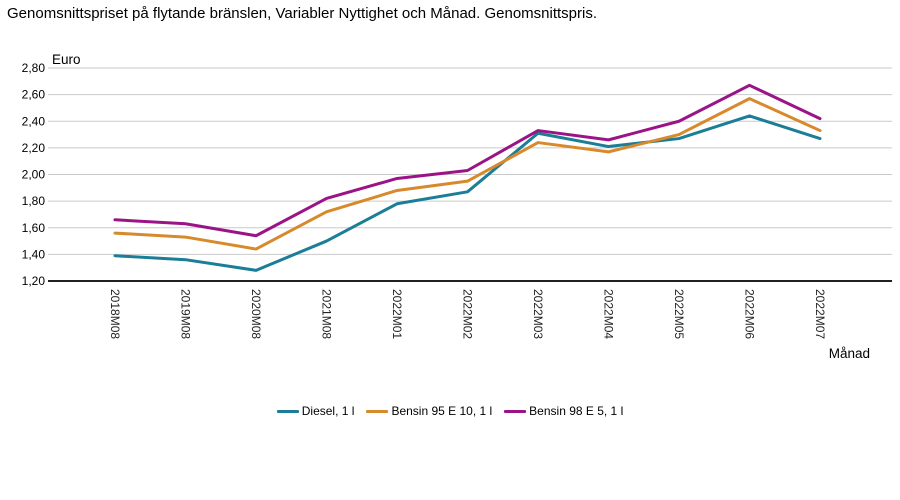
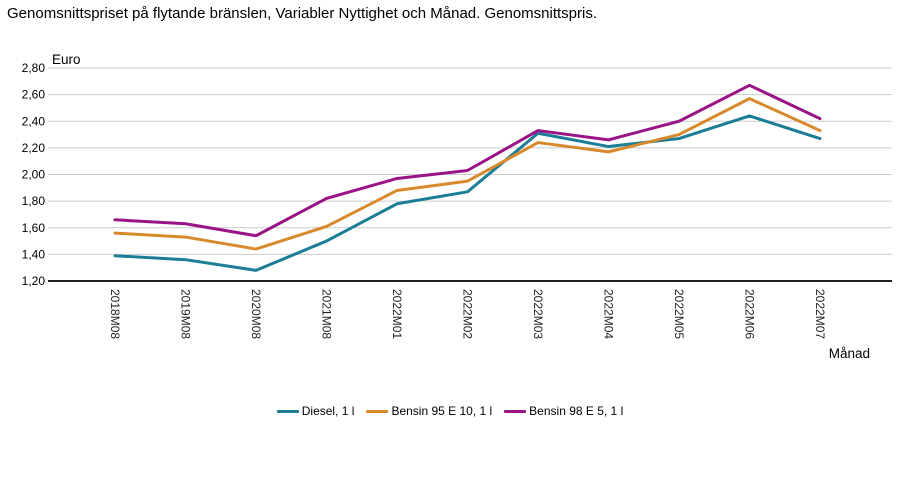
Bensin 95 E 10, 1 l/2021M08: 1,72 -> 1,61
